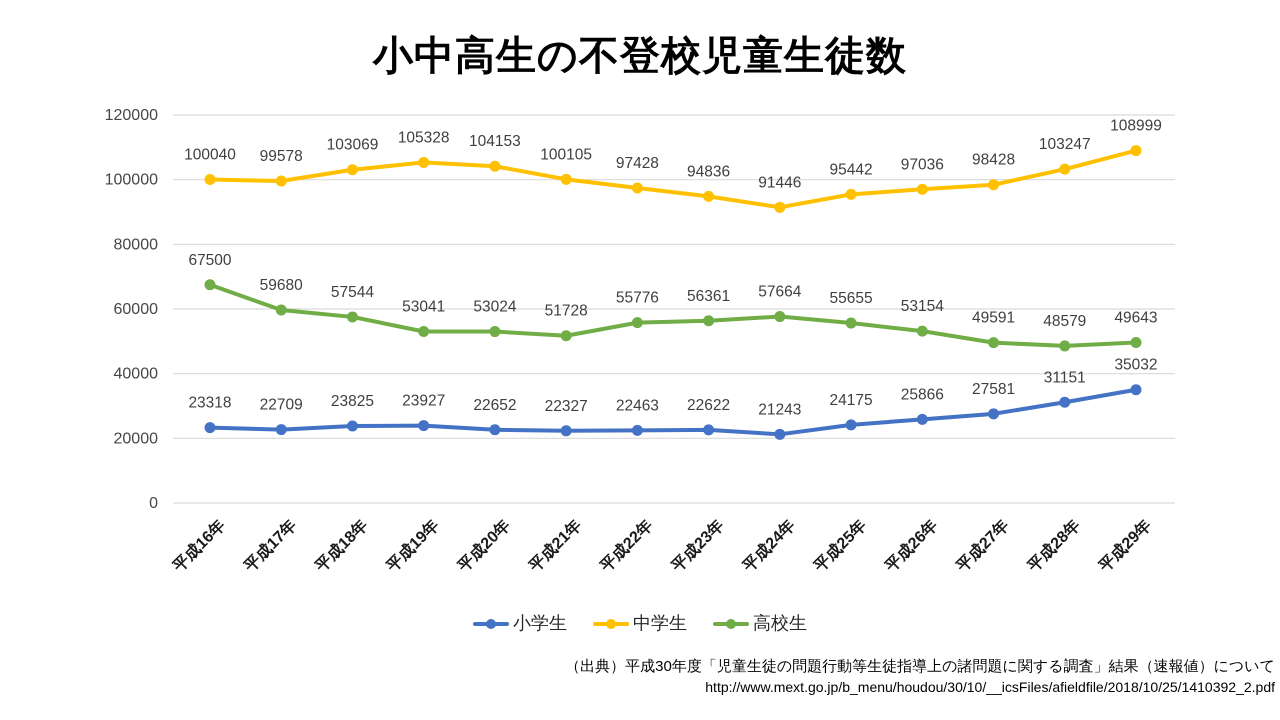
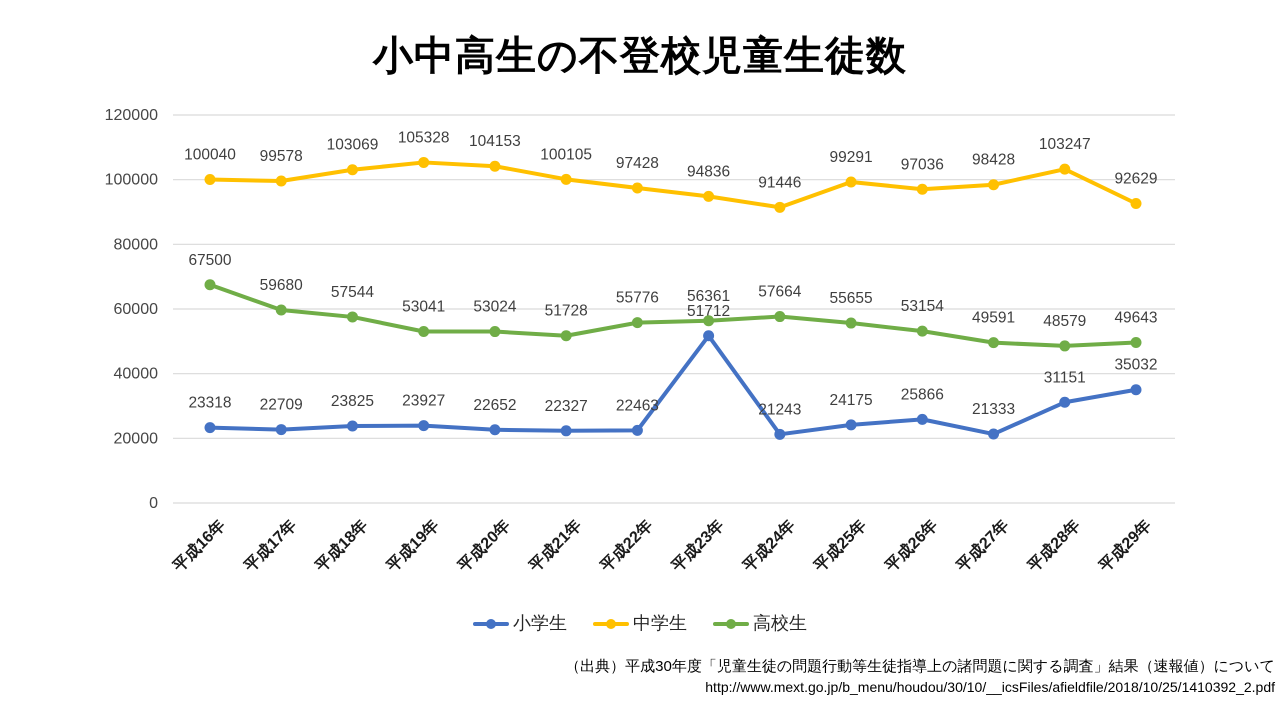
小学生/平成23年: 22622 -> 51712
中学生/平成25年: 95442 -> 99291
小学生/平成27年: 27581 -> 21333
中学生/平成29年: 108999 -> 92629
